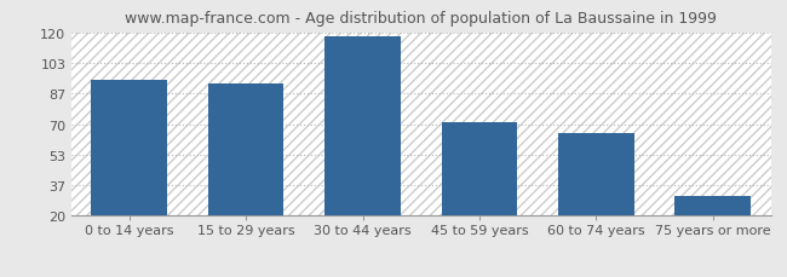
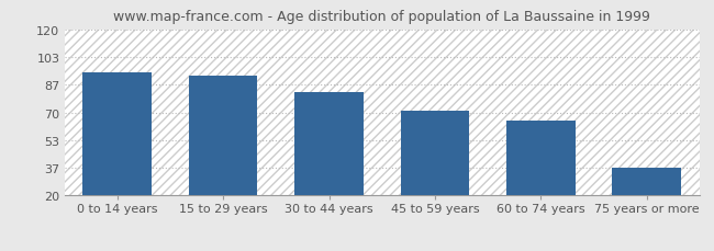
30 to 44 years: 118 -> 82
75 years or more: 31 -> 37
